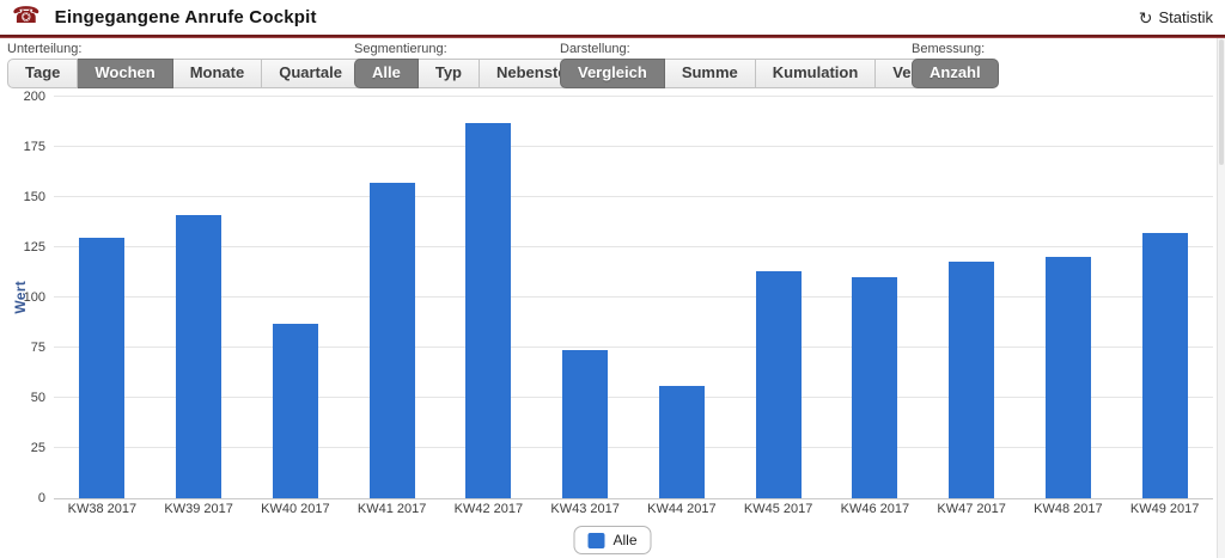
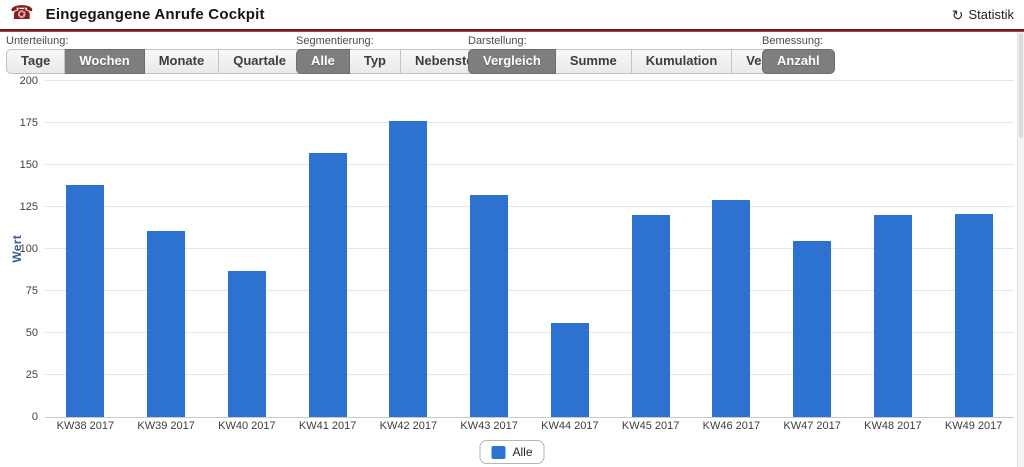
KW38 2017: 130 -> 138
KW39 2017: 141 -> 111
KW42 2017: 187 -> 176
KW43 2017: 74 -> 132
KW45 2017: 113 -> 120
KW46 2017: 110 -> 129
KW47 2017: 118 -> 105
KW49 2017: 132 -> 121
